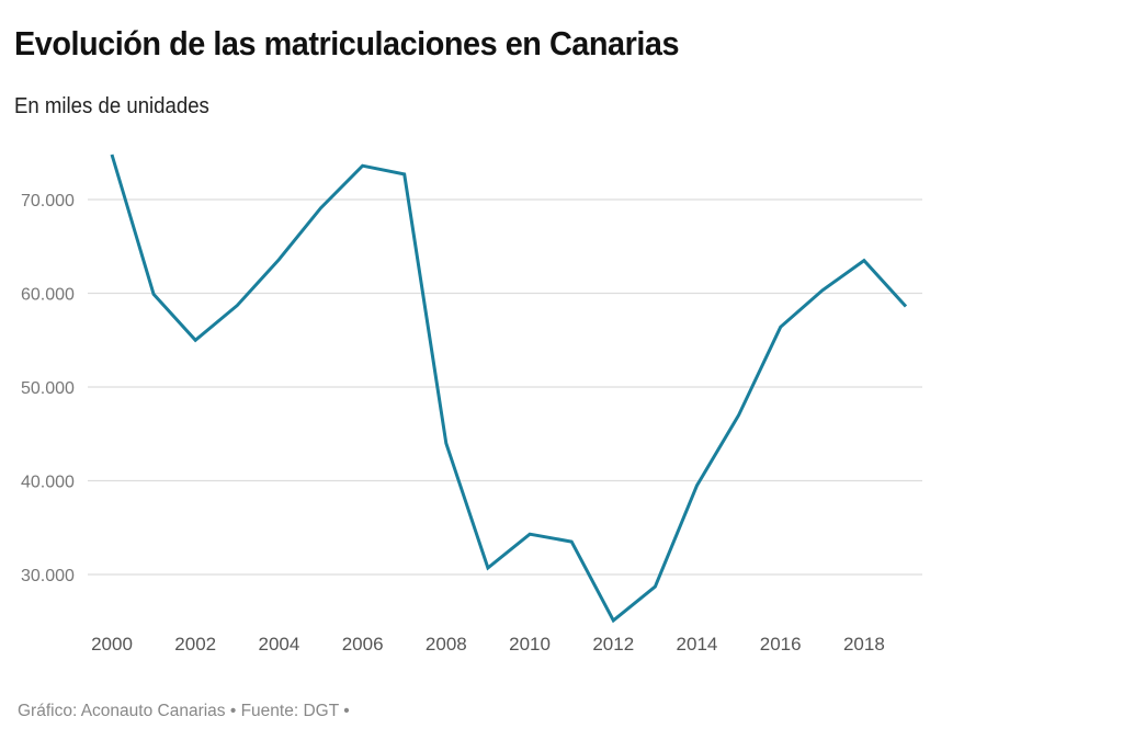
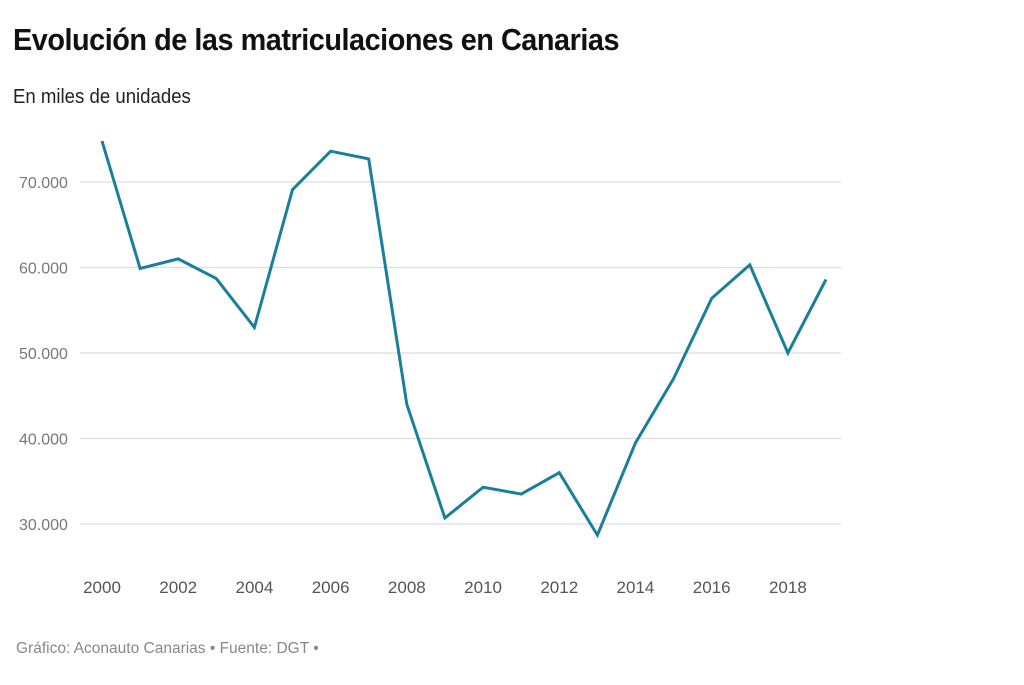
2002: 55000 -> 61000
2004: 64000 -> 53000
2012: 25000 -> 36000
2018: 64000 -> 50000
